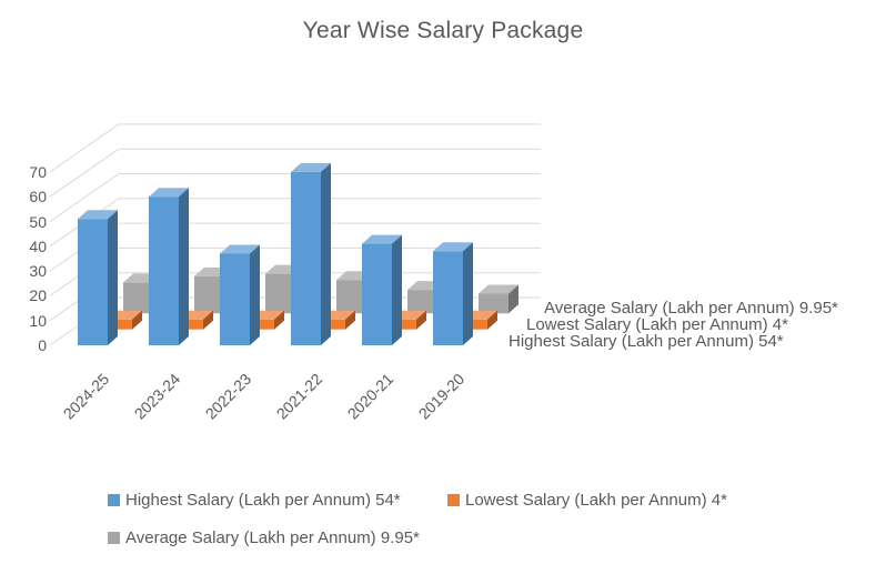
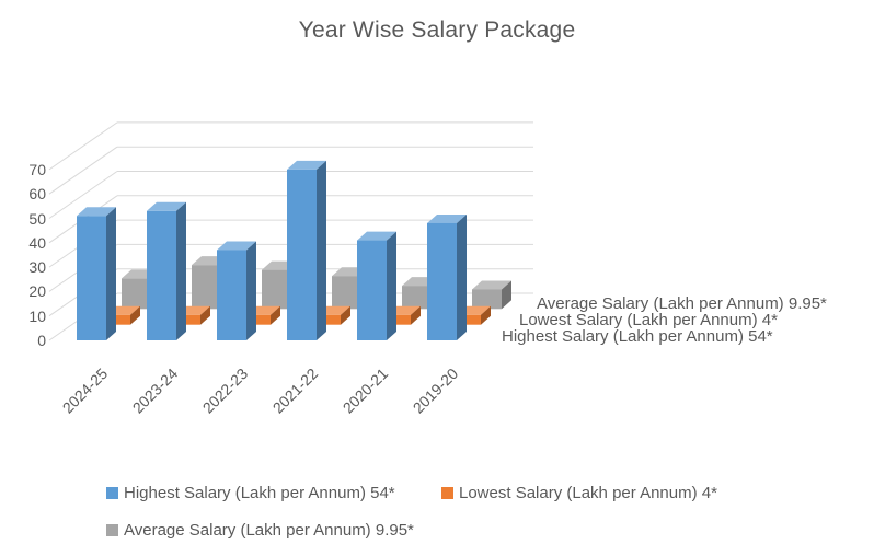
Highest Salary (Lakh per Annum) 54*/2023-24: 60 -> 53
Average Salary (Lakh per Annum) 9.95*/2023-24: 15 -> 18
Highest Salary (Lakh per Annum) 54*/2019-20: 38 -> 48
